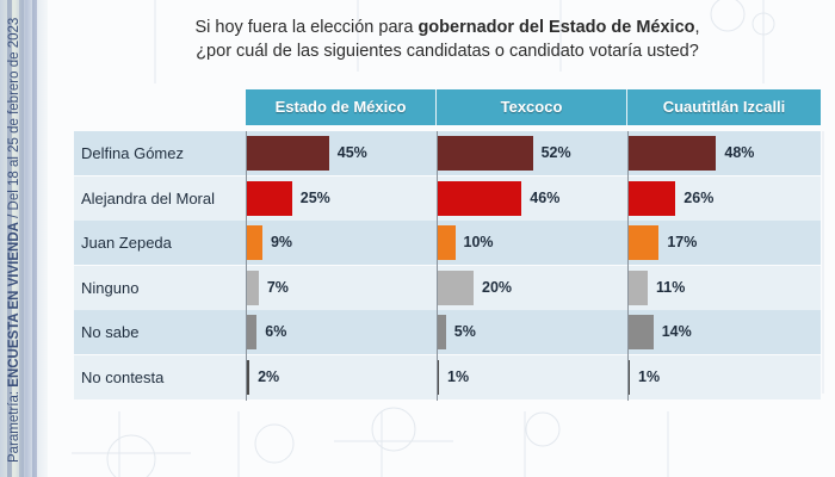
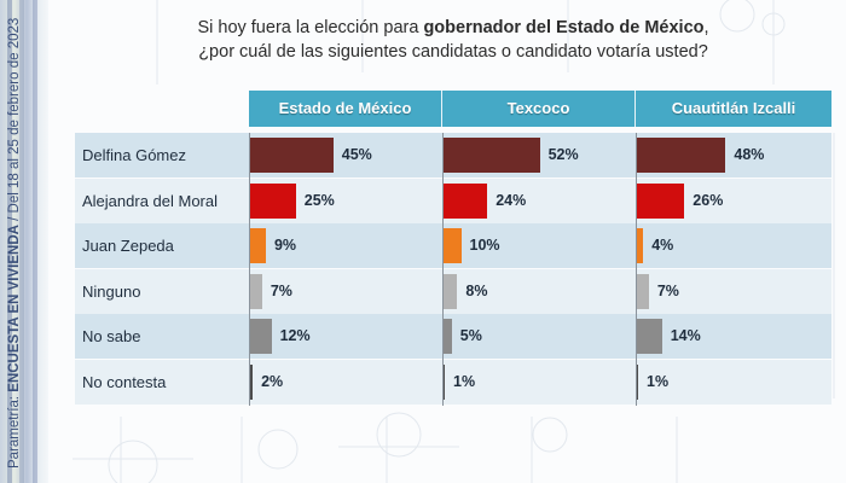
Texcoco/Alejandra del Moral: 46% -> 24%
Cuautitlán Izcalli/Juan Zepeda: 17% -> 4%
Texcoco/Ninguno: 20% -> 8%
Cuautitlán Izcalli/Ninguno: 11% -> 7%
Estado de México/No sabe: 6% -> 12%
